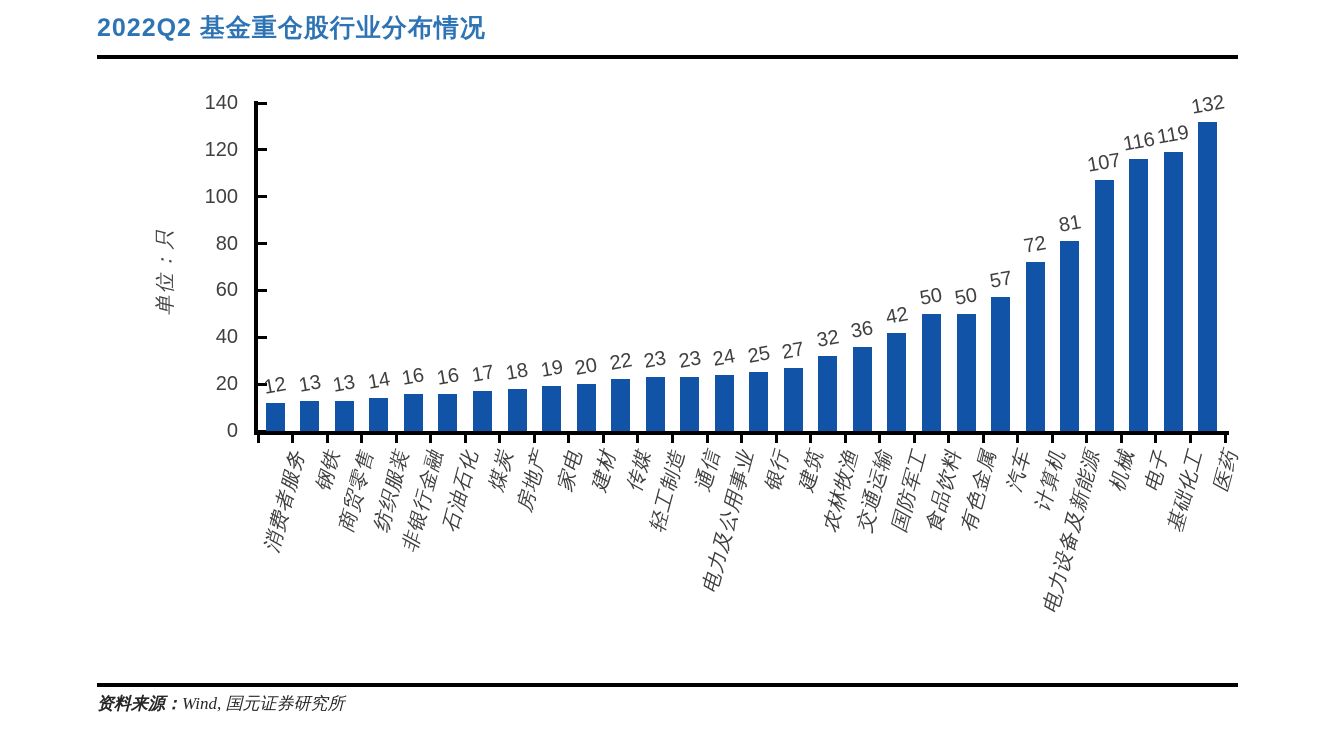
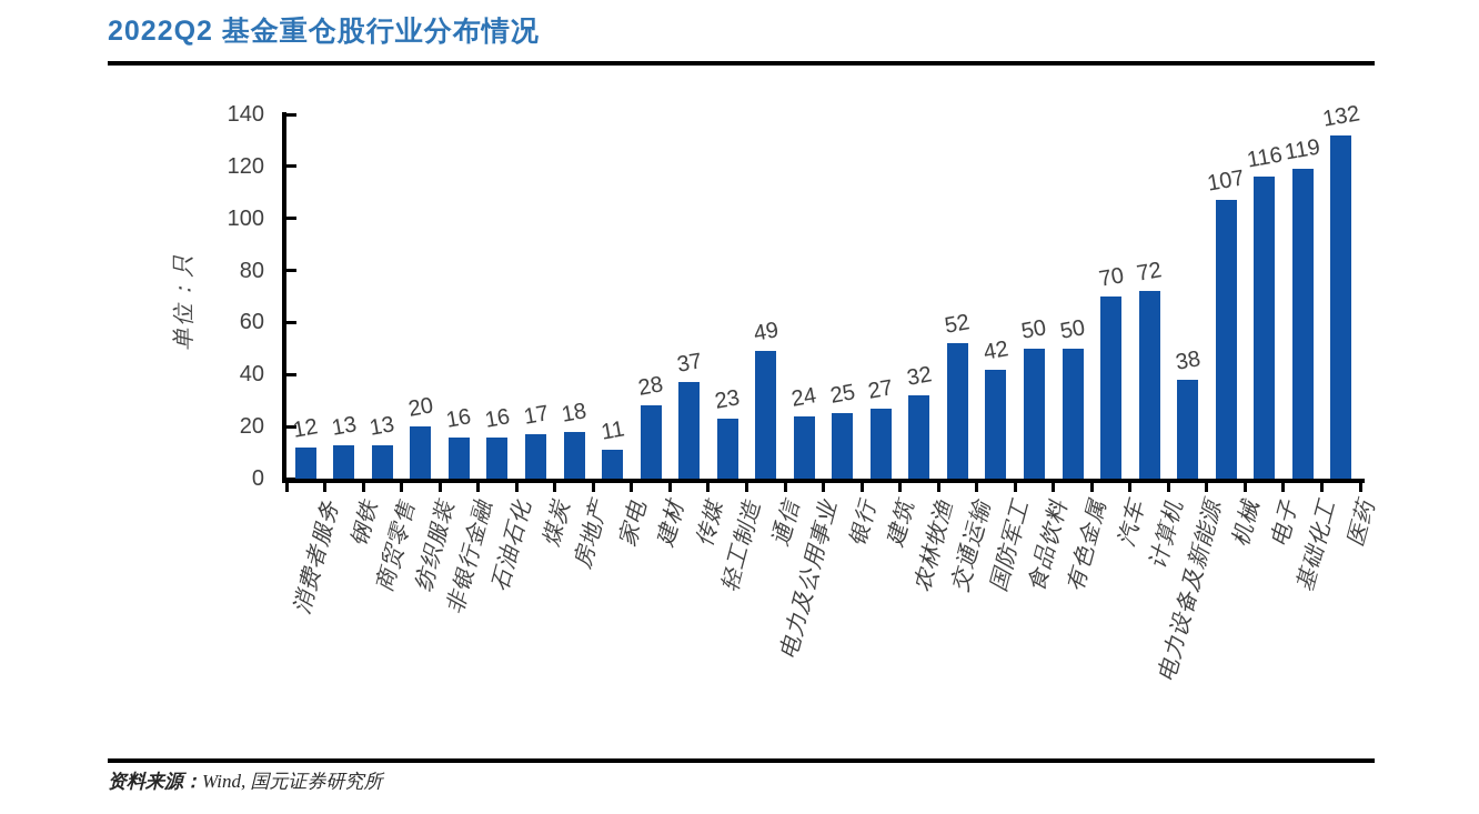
纺织服装: 14 -> 20
家电: 19 -> 11
建材: 20 -> 28
传媒: 22 -> 37
通信: 23 -> 49
交通运输: 36 -> 52
汽车: 57 -> 70
电力设备及新能源: 81 -> 38
